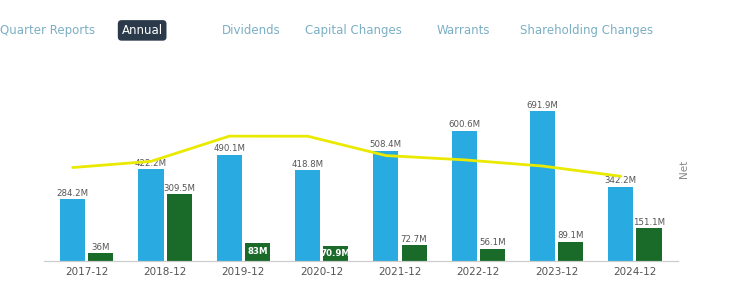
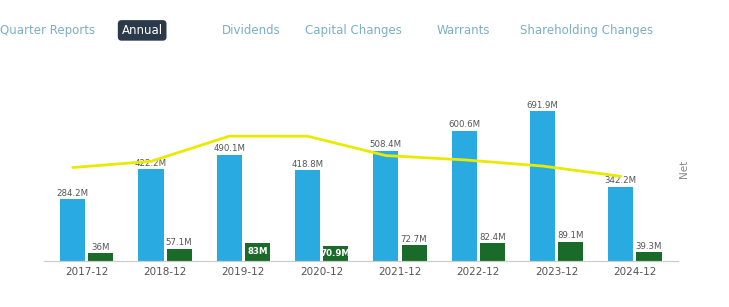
Net/2018-12: 309.5M -> 57.1M
Net/2022-12: 56.1M -> 82.4M
Net/2024-12: 151.1M -> 39.3M
